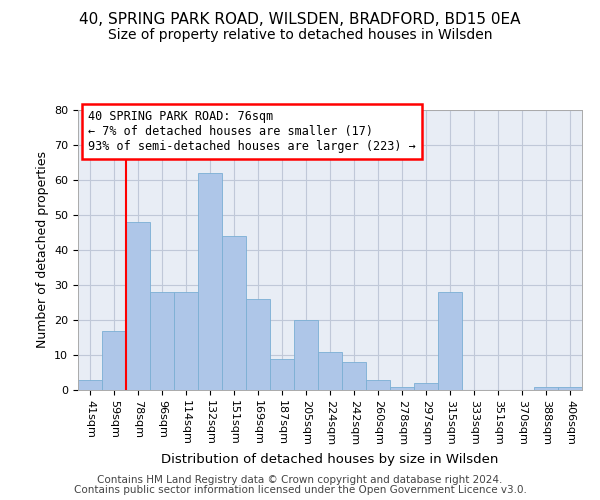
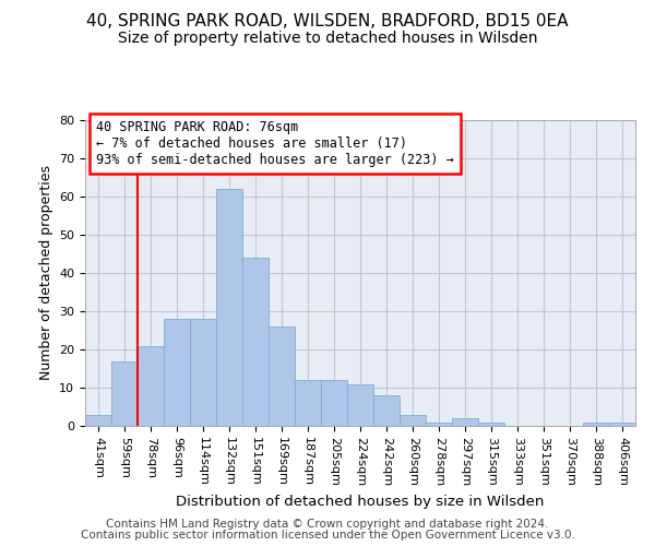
78sqm: 48 -> 21
187sqm: 9 -> 12
205sqm: 20 -> 12
315sqm: 28 -> 1
